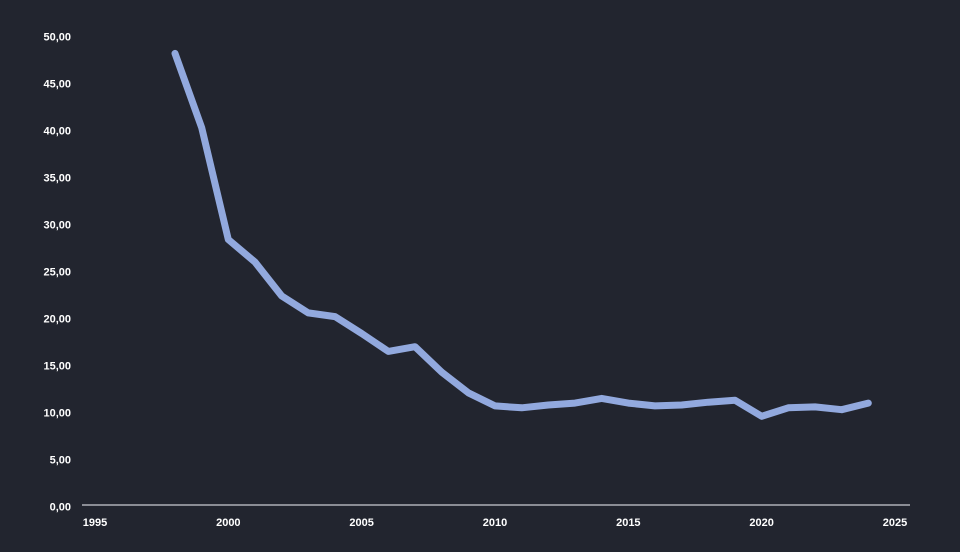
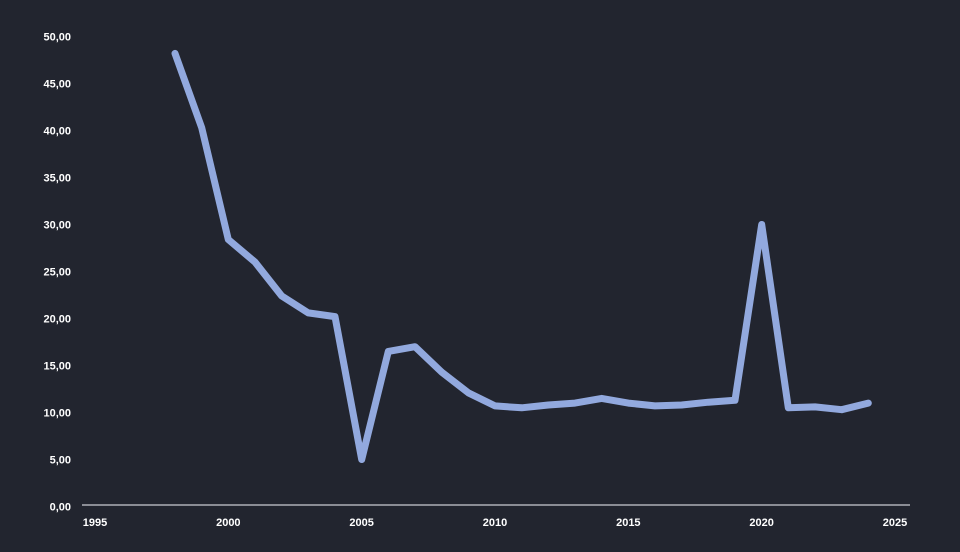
2005: 18 -> 5
2020: 10 -> 30
